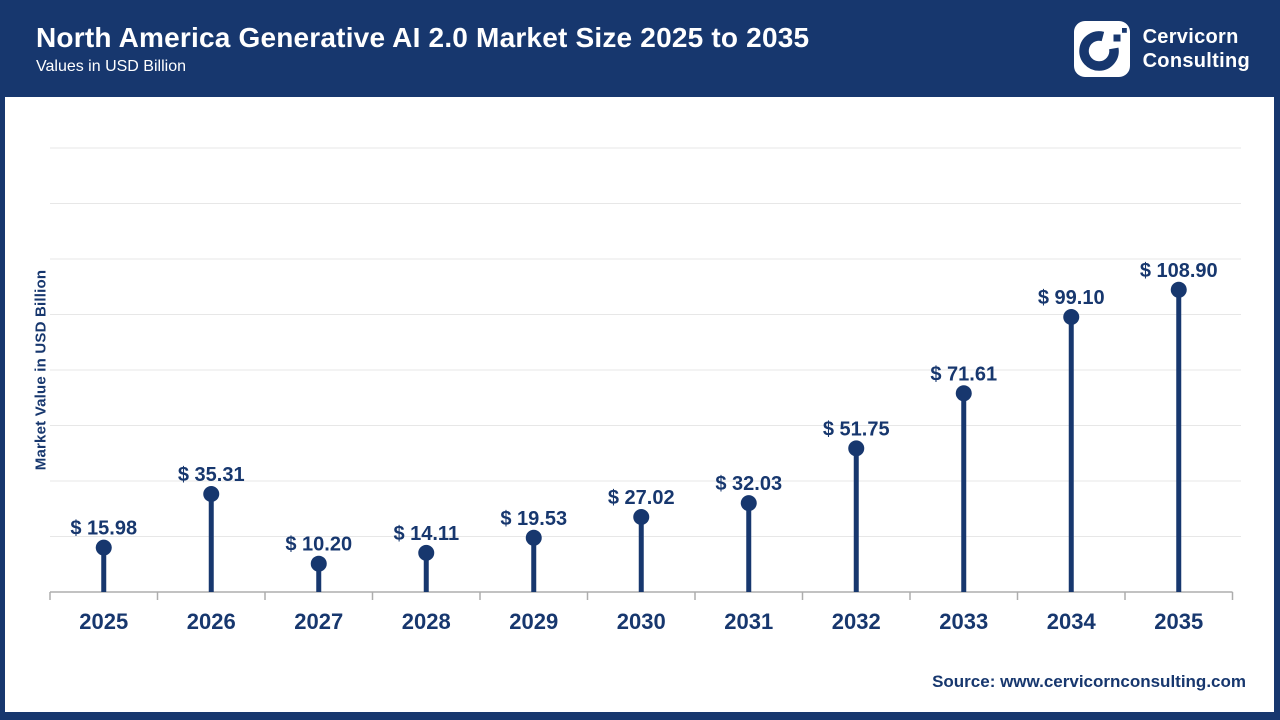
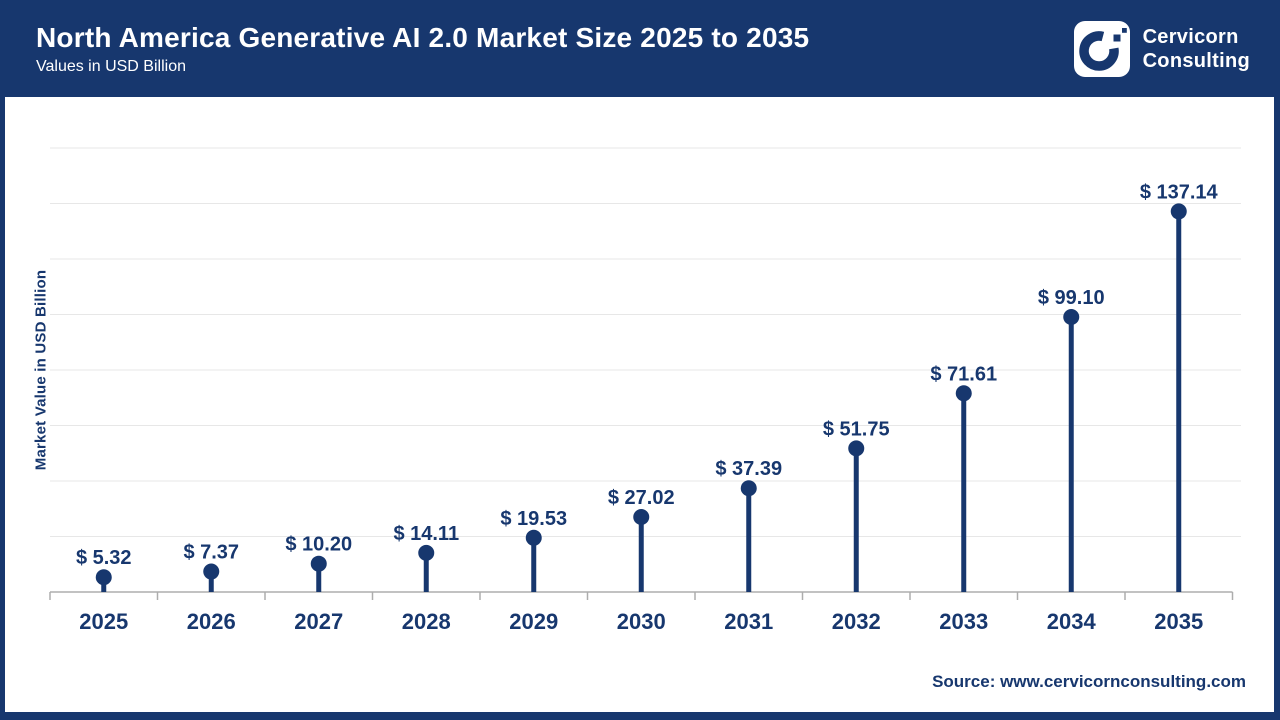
2025: 15.98 -> 5.32
2026: 35.31 -> 7.37
2031: 32.03 -> 37.39
2035: 108.90 -> 137.14
